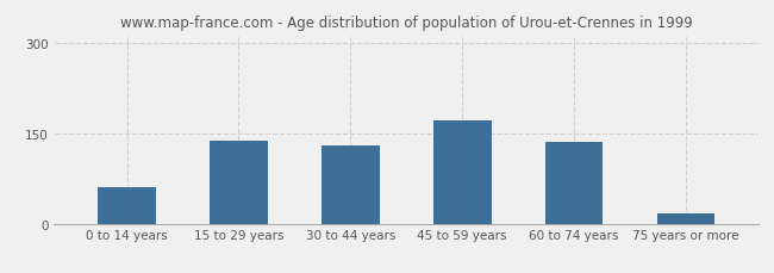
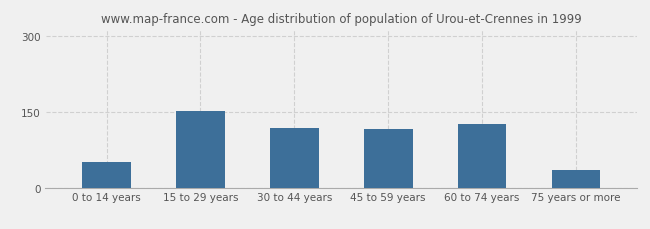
0 to 14 years: 60 -> 50
15 to 29 years: 138 -> 152
30 to 44 years: 130 -> 118
45 to 59 years: 172 -> 116
60 to 74 years: 136 -> 126
75 years or more: 18 -> 34
